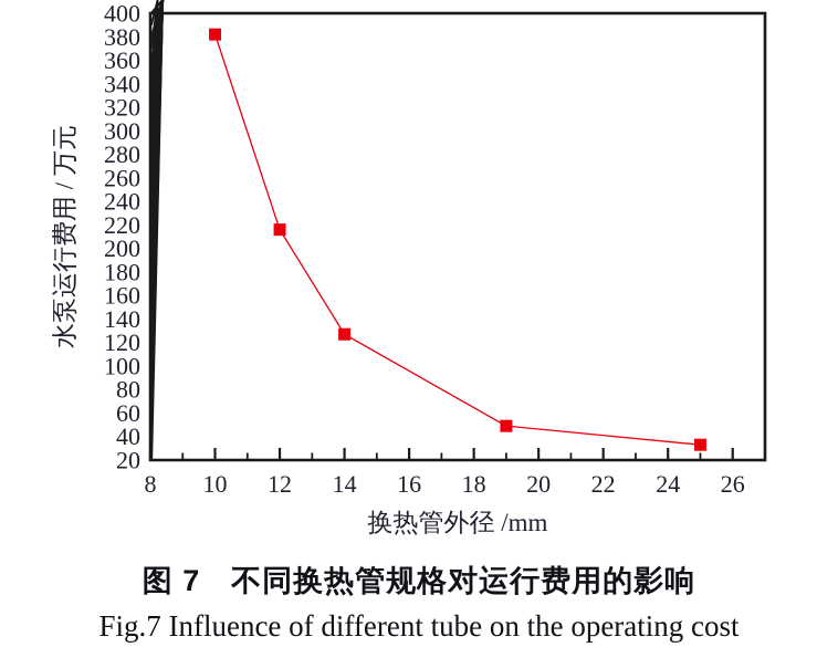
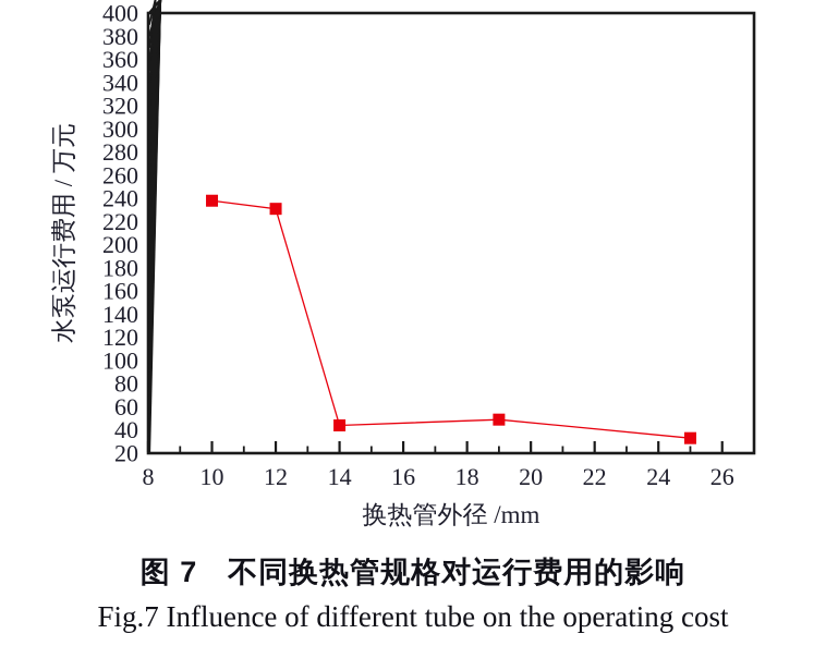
10: 382 -> 238
12: 216 -> 231
14: 127 -> 44
